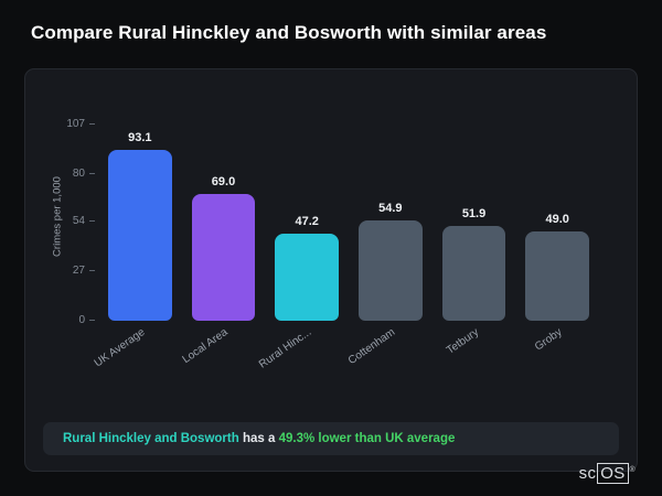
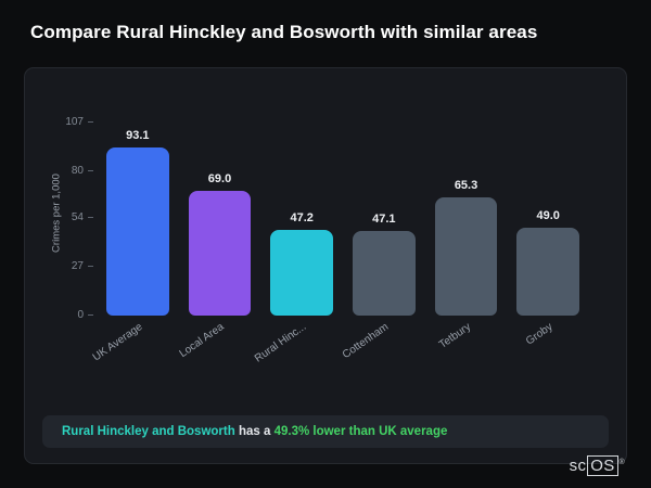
Cottenham: 54.9 -> 47.1
Tetbury: 51.9 -> 65.3
